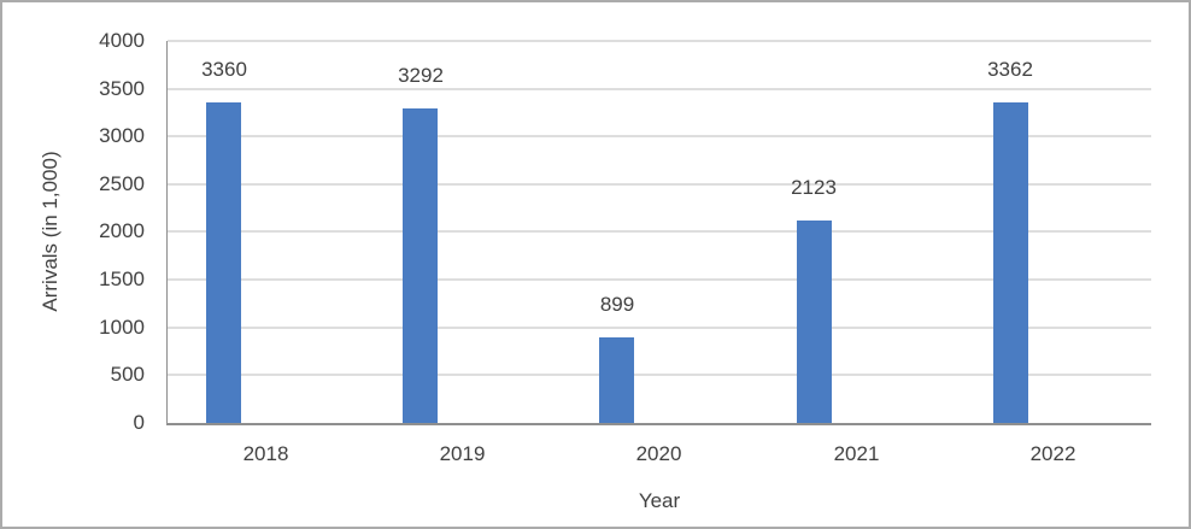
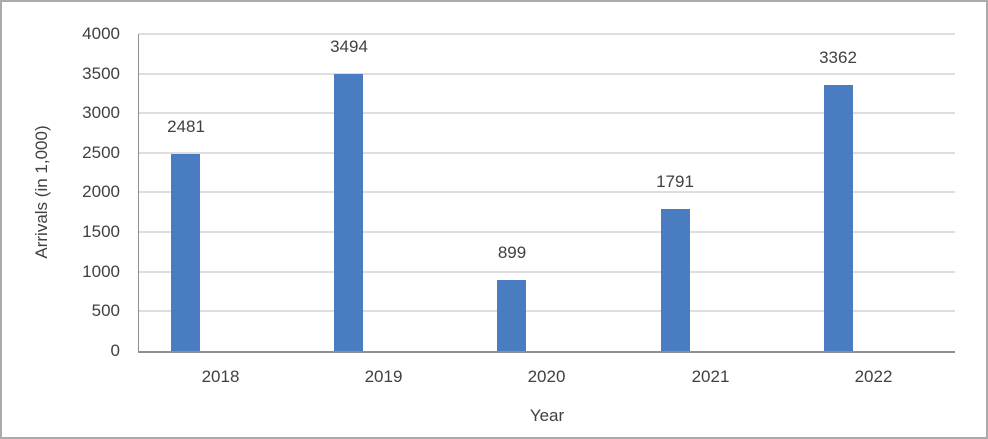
2018: 3360 -> 2481
2019: 3292 -> 3494
2021: 2123 -> 1791
